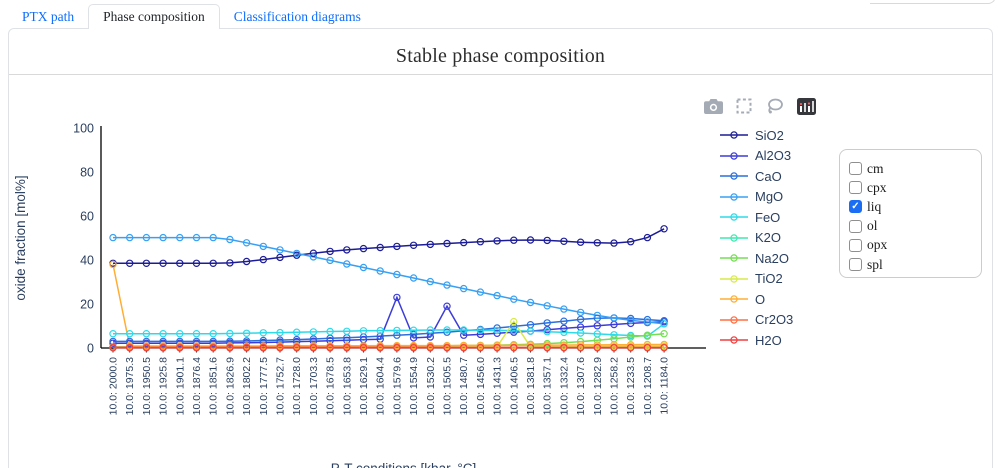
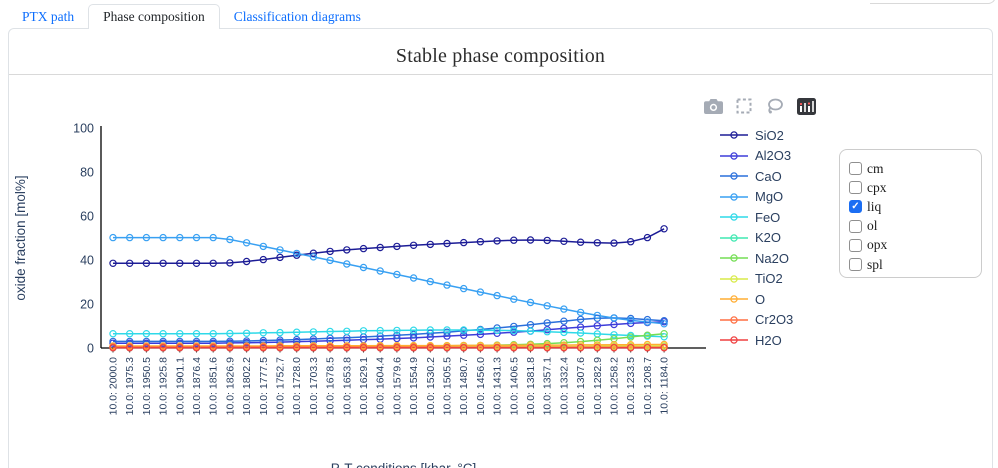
O/10.0: 2000.0: 38 -> 1
Al2O3/10.0: 1579.6: 23 -> 4
Al2O3/10.0: 1505.5: 19 -> 5
TiO2/10.0: 1406.5: 12 -> 1
FeO/10.0: 1184.0: 11 -> 5
